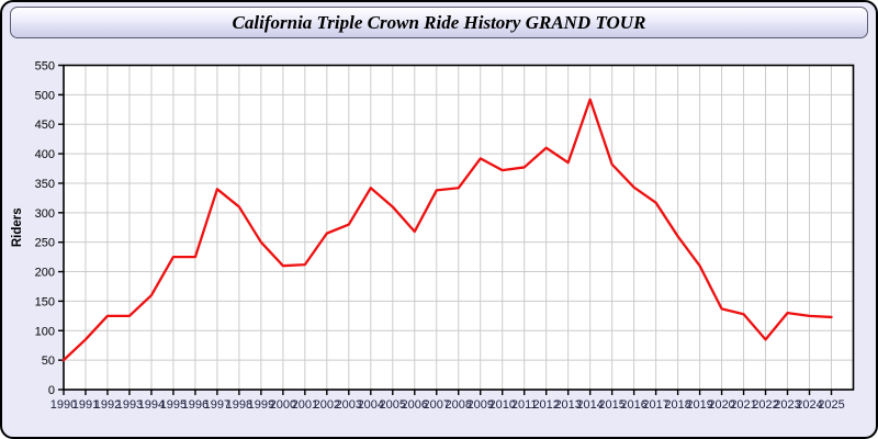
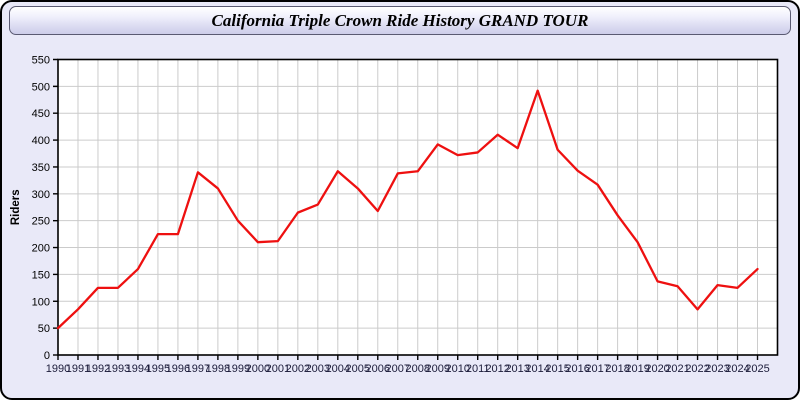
2025: 120 -> 160
